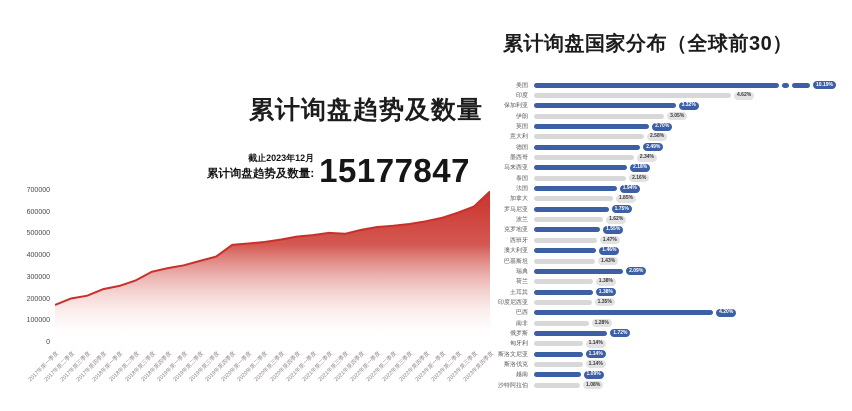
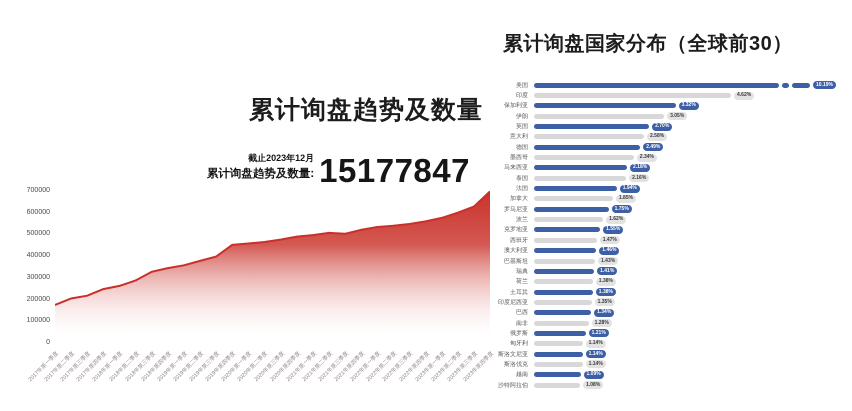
累计询盘国家分布（全球前30）/瑞典: 2.09% -> 1.41%
累计询盘国家分布（全球前30）/巴西: 4.20% -> 1.34%
累计询盘国家分布（全球前30）/俄罗斯: 1.72% -> 1.21%
